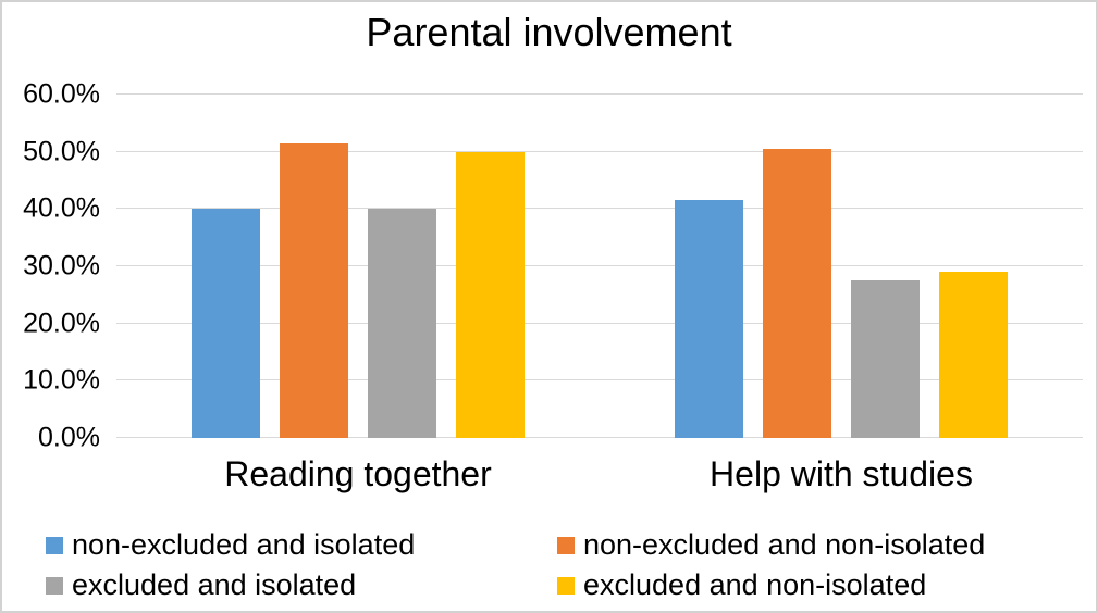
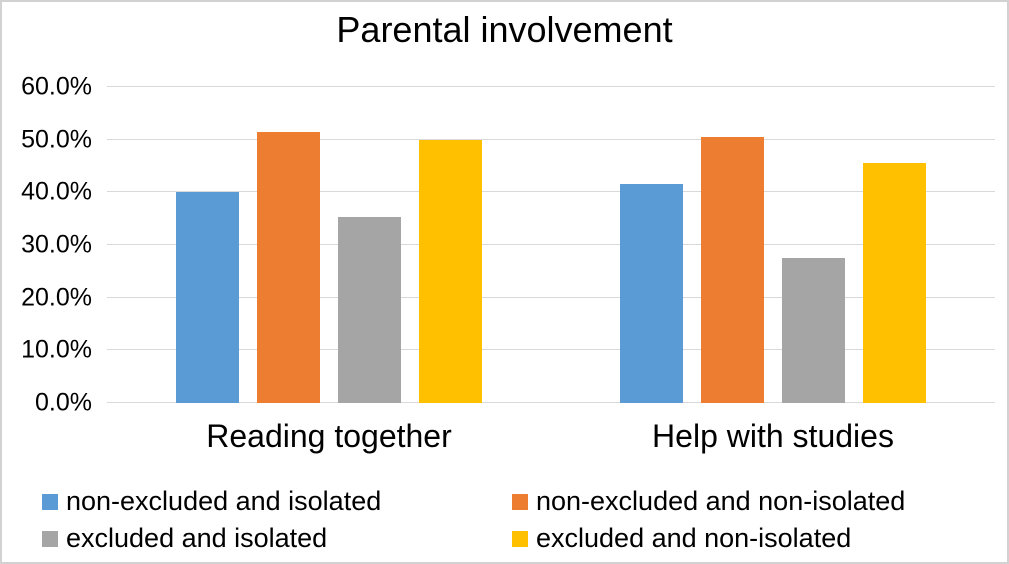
excluded and isolated/Reading together: 40% -> 35%
excluded and non-isolated/Help with studies: 29% -> 46%
